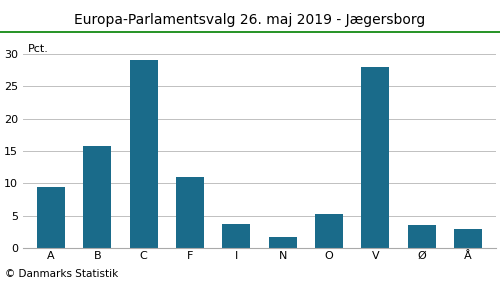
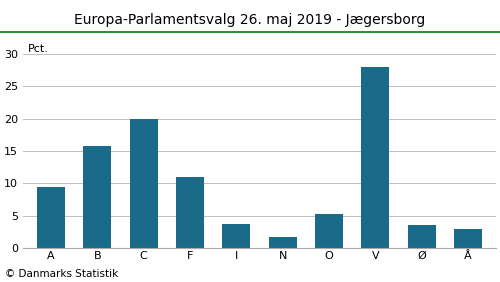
C: 29.0 -> 20.0
